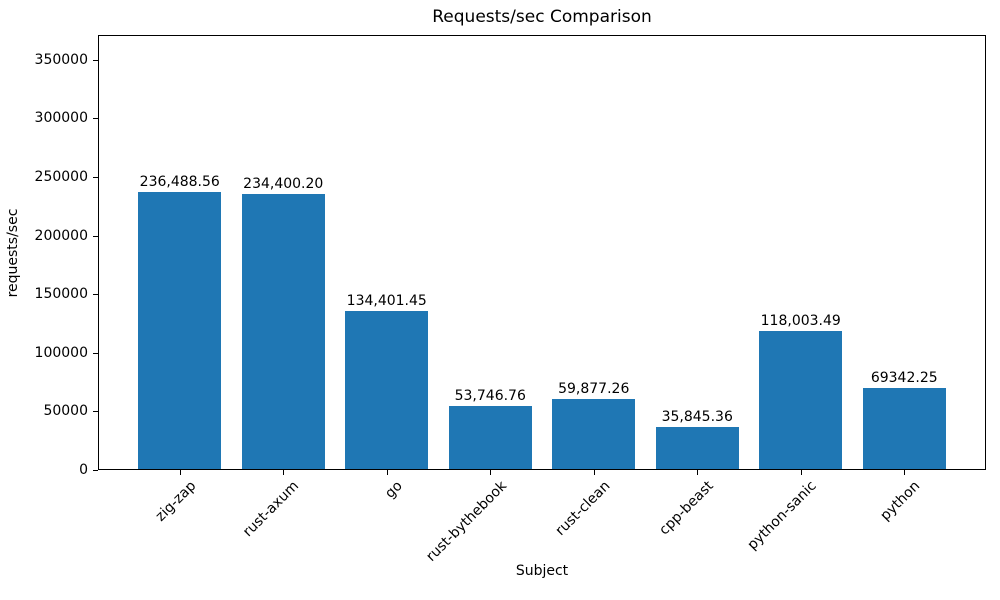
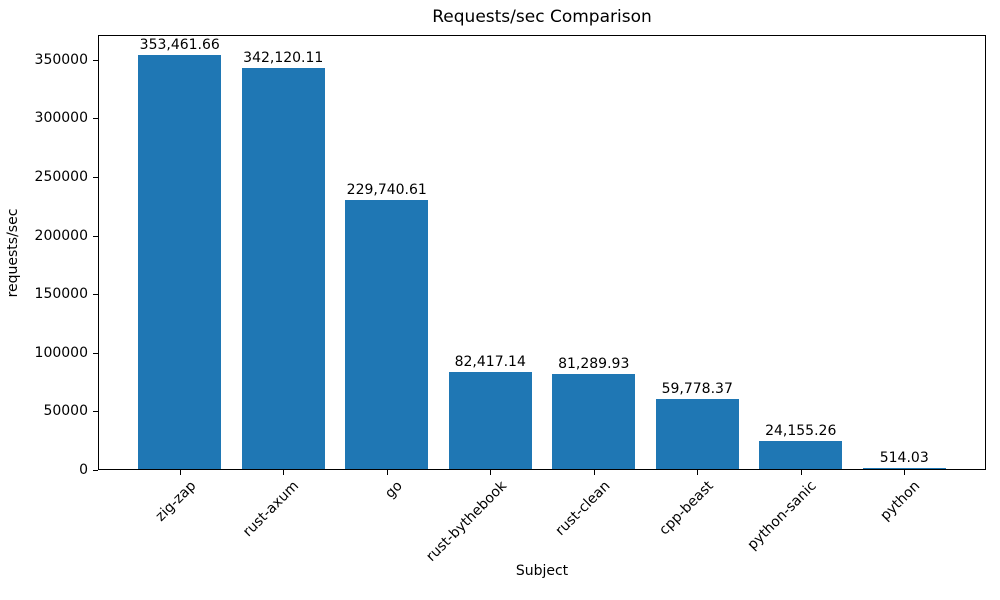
zig-zap: 236,488.56 -> 353,461.66
rust-axum: 234,400.20 -> 342,120.11
go: 134,401.45 -> 229,740.61
rust-bythebook: 53,746.76 -> 82,417.14
rust-clean: 59,877.26 -> 81,289.93
cpp-beast: 35,845.36 -> 59,778.37
python-sanic: 118,003.49 -> 24,155.26
python: 69342.25 -> 514.03
